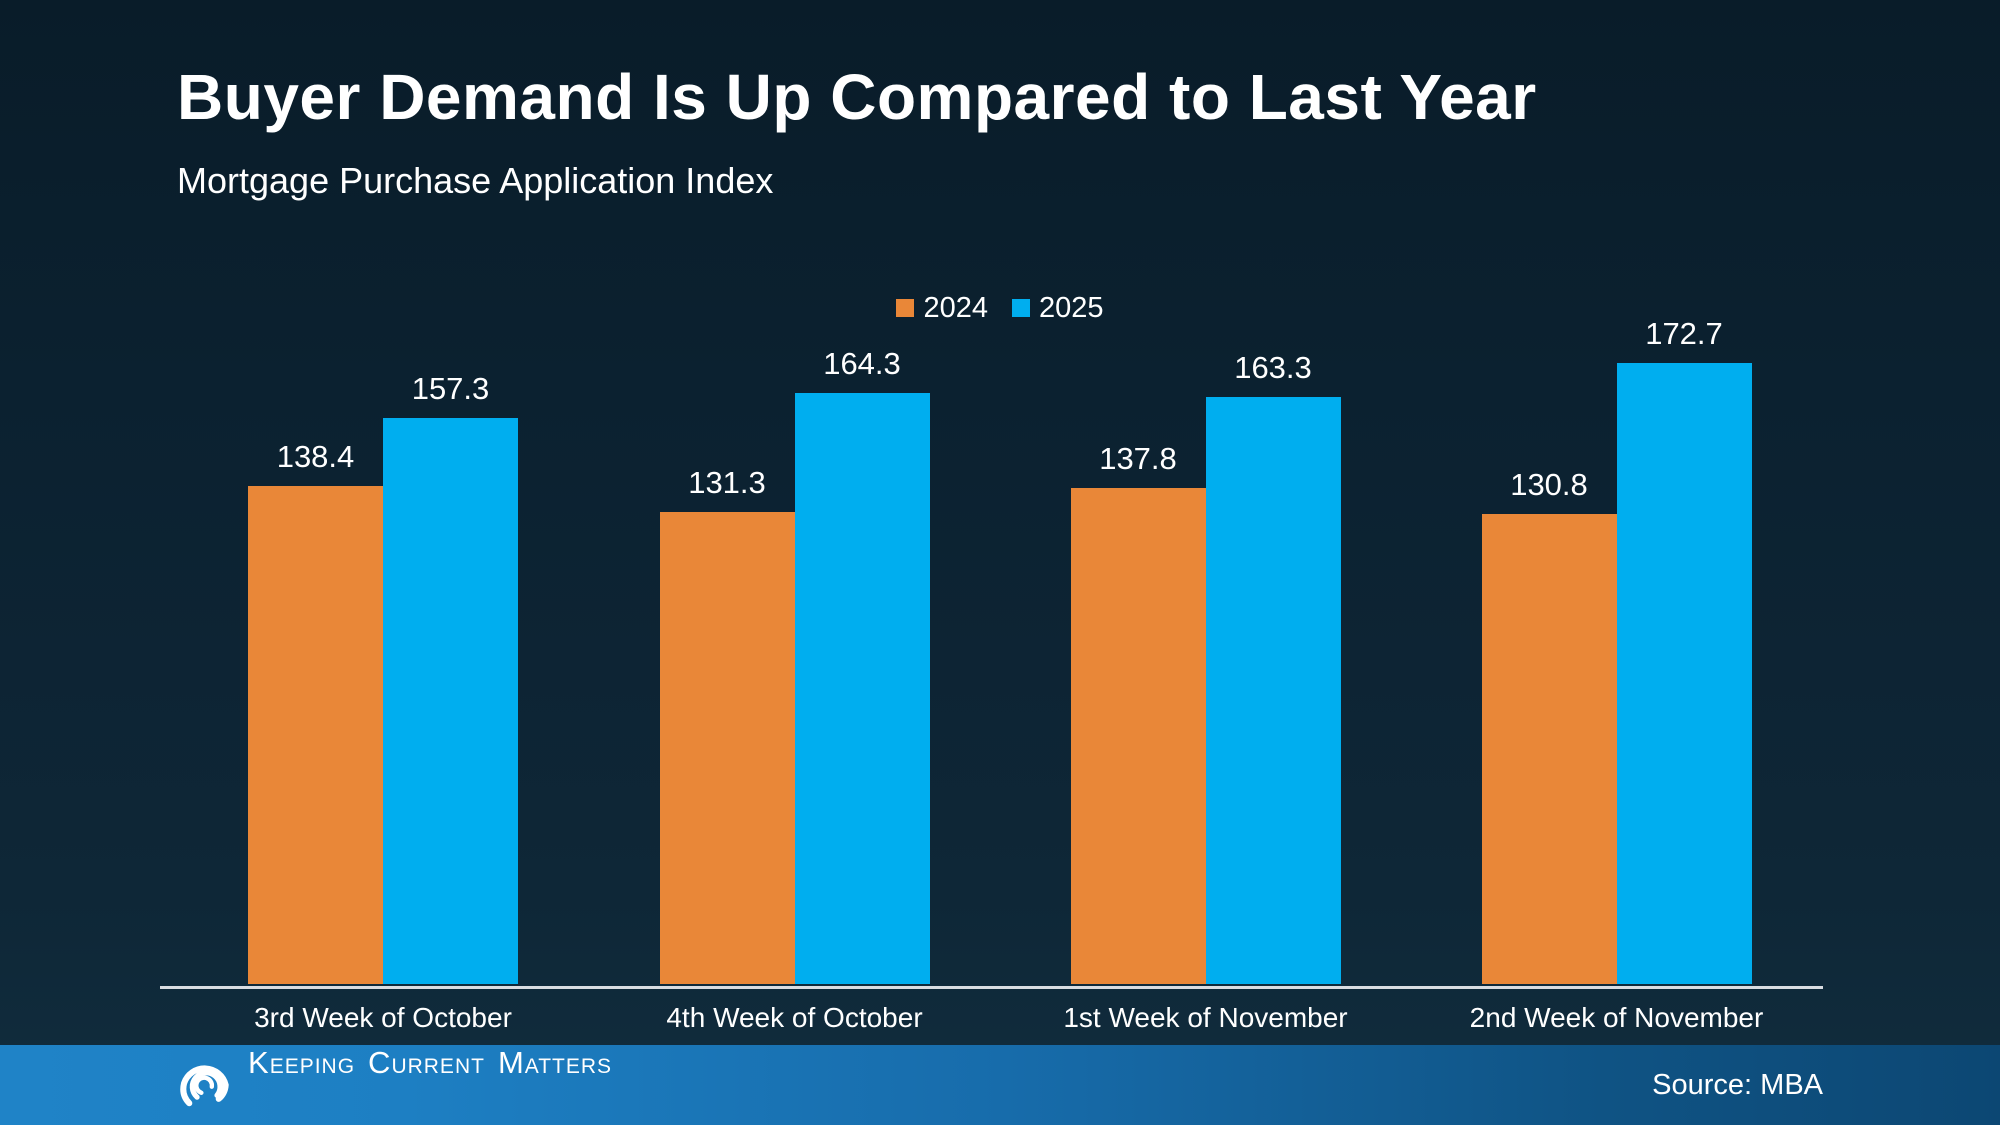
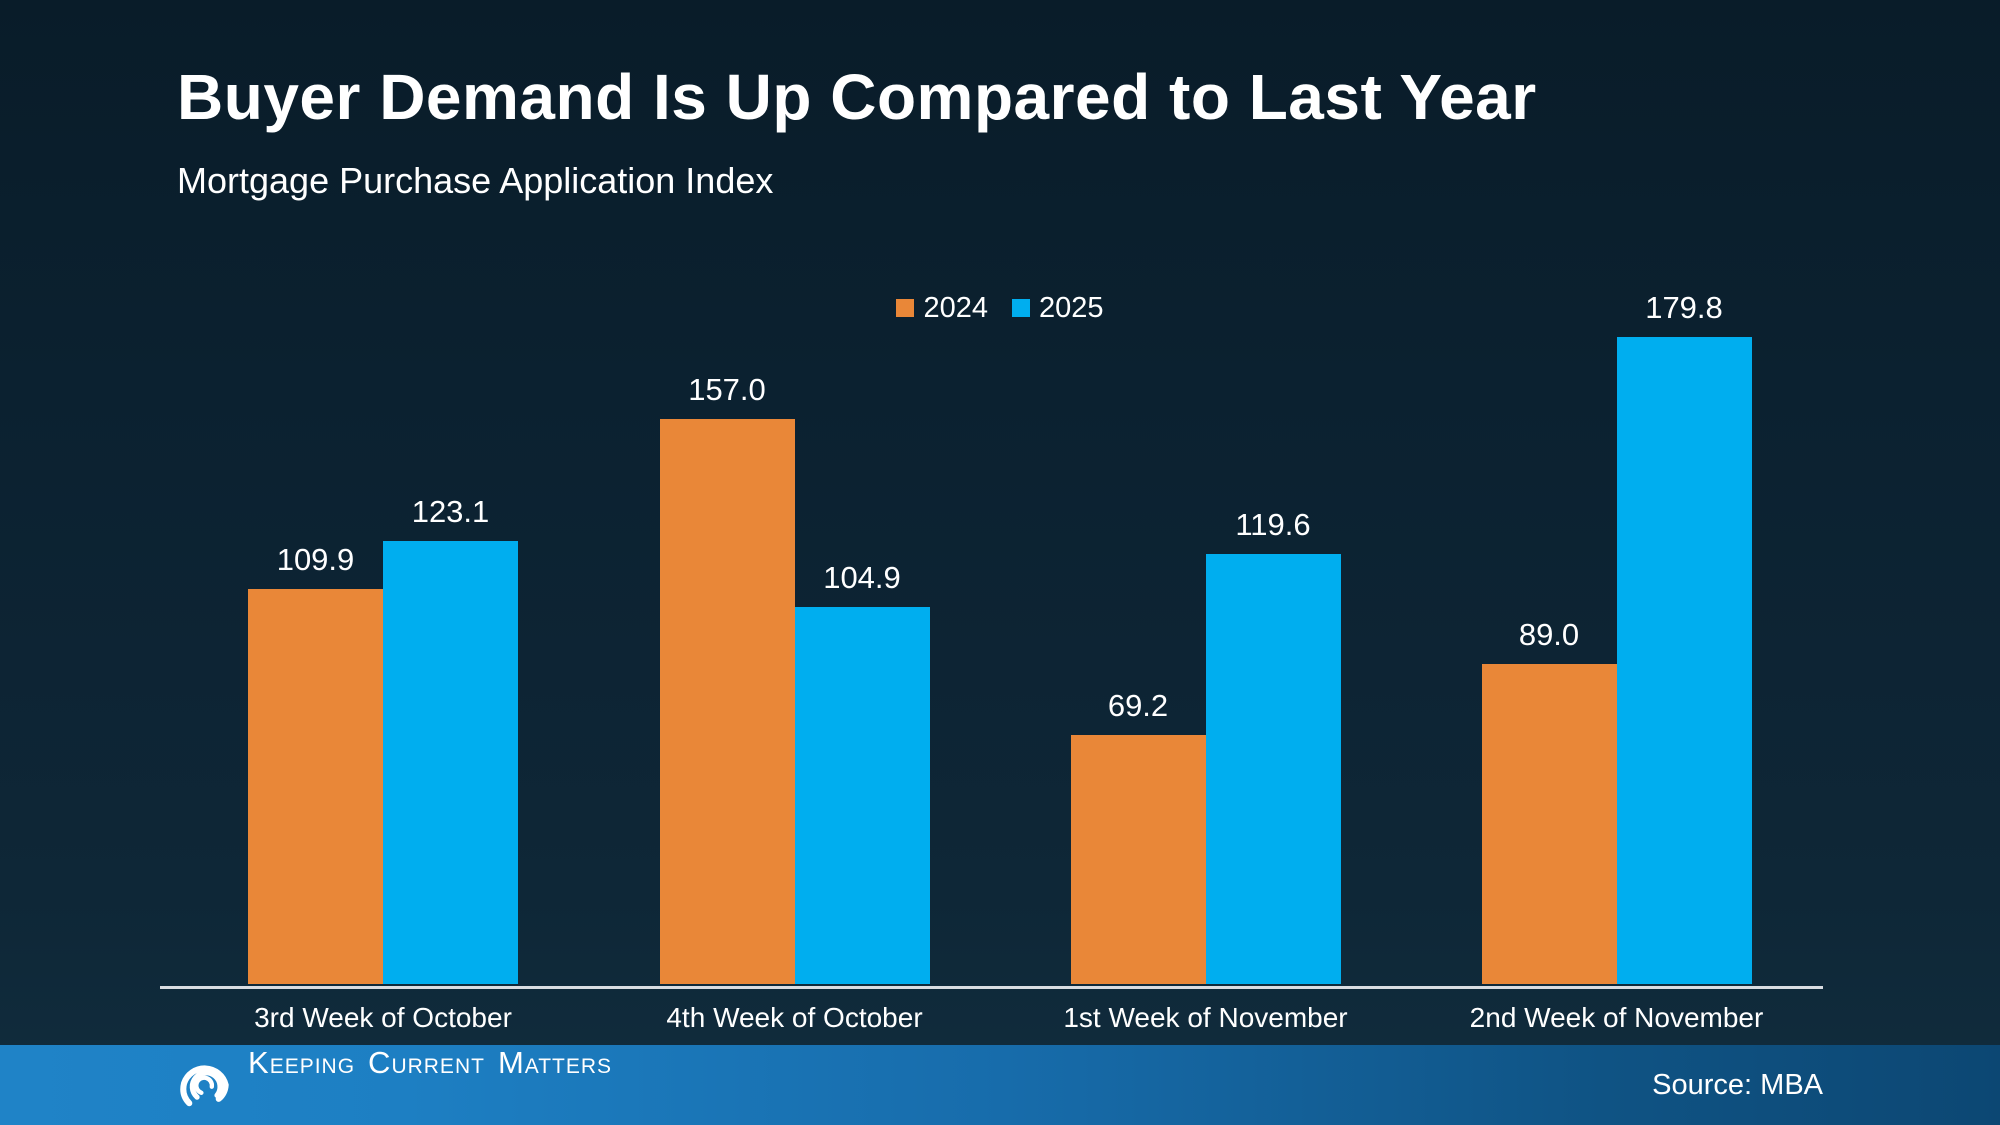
2024/3rd Week of October: 138.4 -> 109.9
2025/3rd Week of October: 157.3 -> 123.1
2024/4th Week of October: 131.3 -> 157.0
2025/4th Week of October: 164.3 -> 104.9
2024/1st Week of November: 137.8 -> 69.2
2025/1st Week of November: 163.3 -> 119.6
2024/2nd Week of November: 130.8 -> 89.0
2025/2nd Week of November: 172.7 -> 179.8
